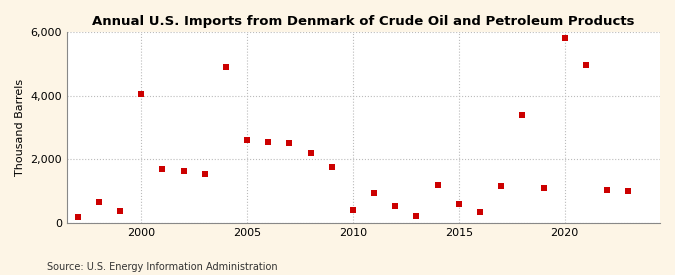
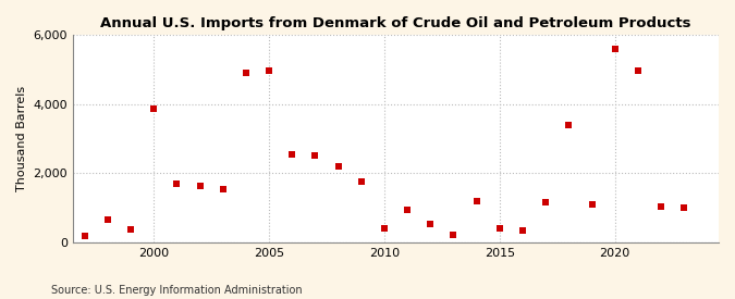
2000: 4,050 -> 3,850
2005: 2,600 -> 4,950
2015: 600 -> 400
2020: 5,800 -> 5,600
